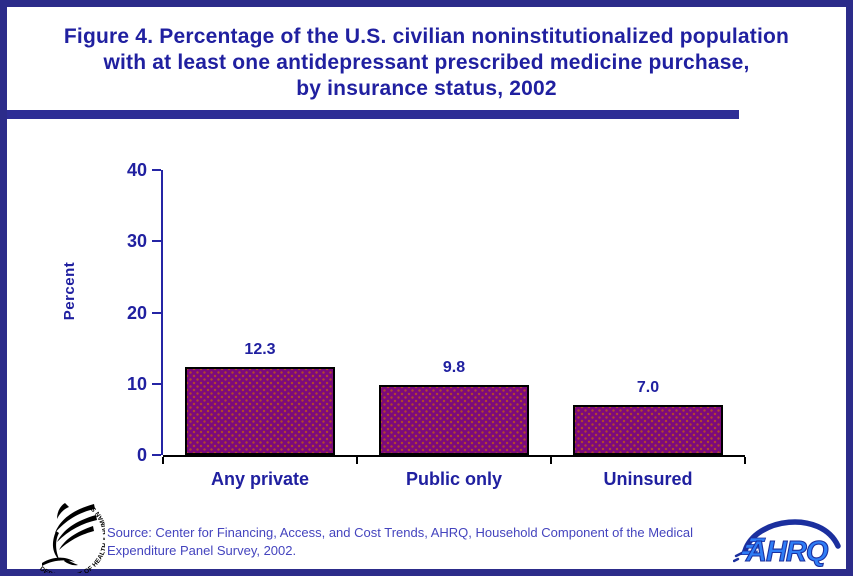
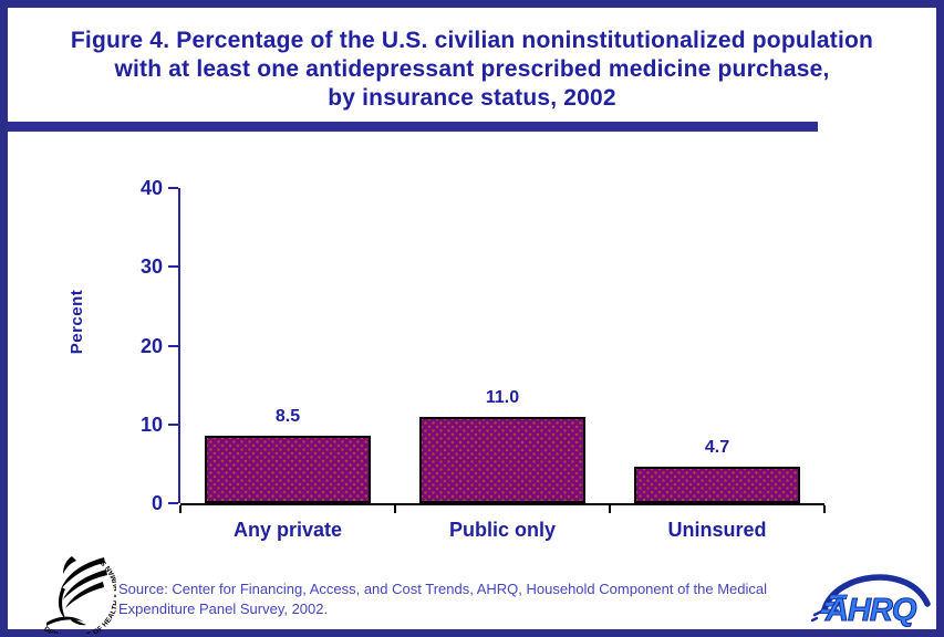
Any private: 12.3 -> 8.5
Public only: 9.8 -> 11.0
Uninsured: 7.0 -> 4.7
